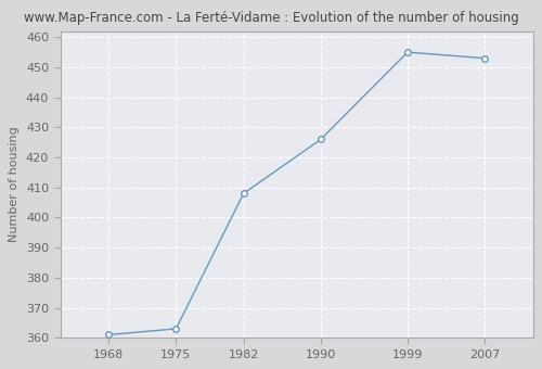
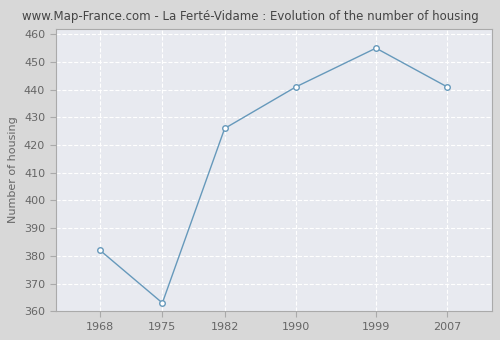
1968: 361 -> 382
1982: 408 -> 426
1990: 426 -> 441
2007: 453 -> 441
